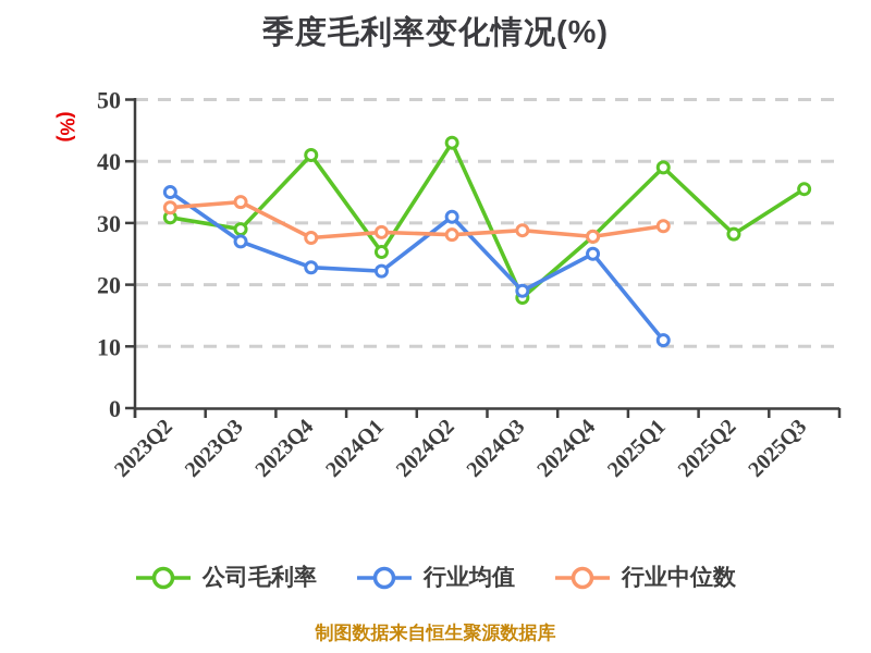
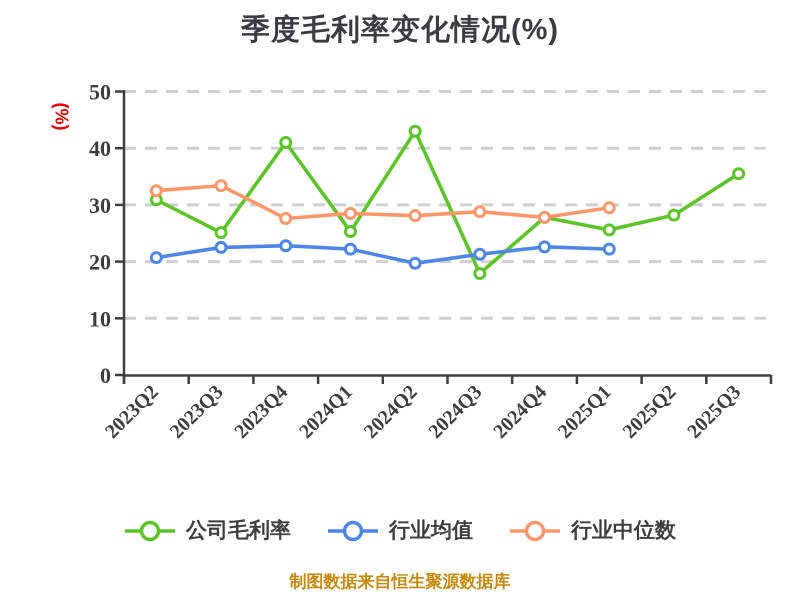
行业均值/2023Q2: 35 -> 21
公司毛利率/2023Q3: 29 -> 25
行业均值/2023Q3: 27 -> 22
行业均值/2024Q2: 31 -> 20
行业均值/2024Q3: 19 -> 21
行业均值/2024Q4: 25 -> 23
公司毛利率/2025Q1: 39 -> 26
行业均值/2025Q1: 11 -> 22
